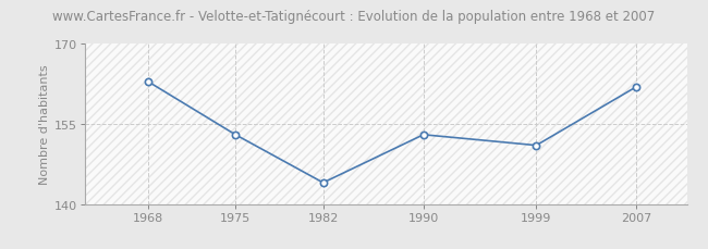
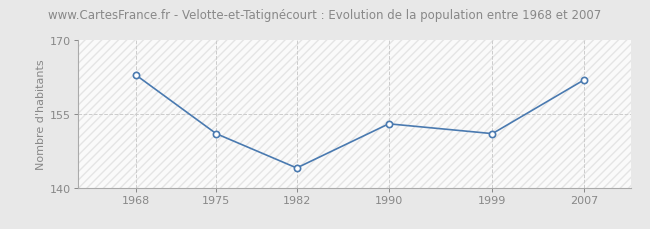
1975: 153 -> 151
